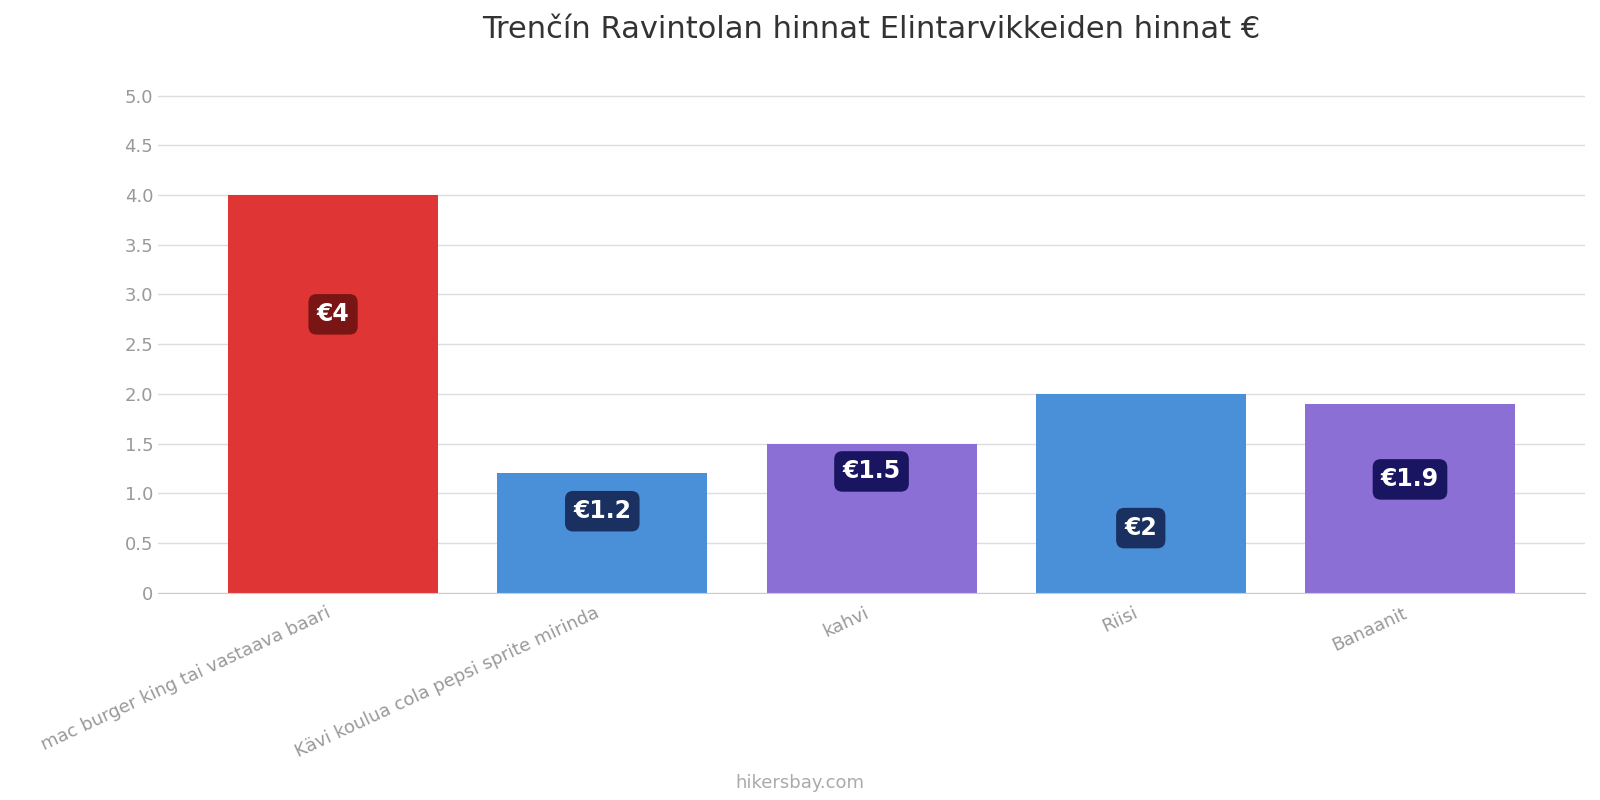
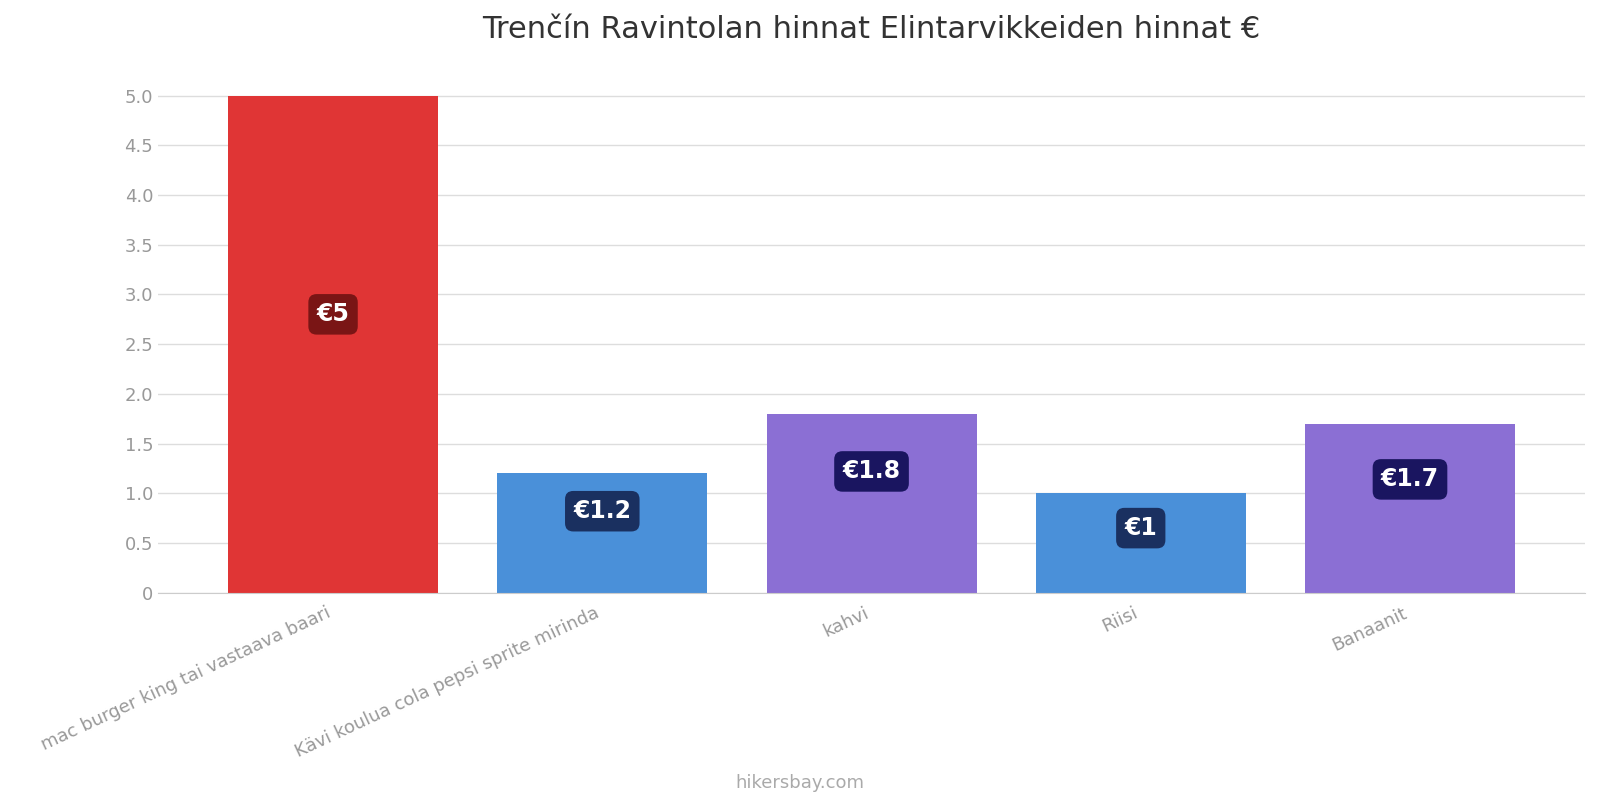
mac burger king tai vastaava baari: €4 -> €5
kahvi: €1.5 -> €1.8
Riisi: €2 -> €1
Banaanit: €1.9 -> €1.7
